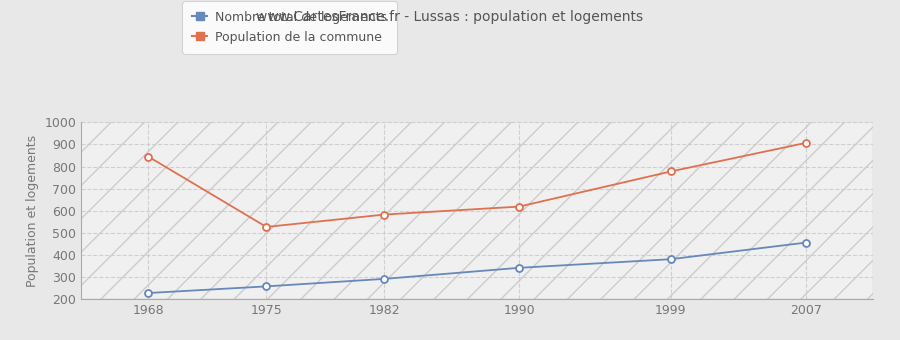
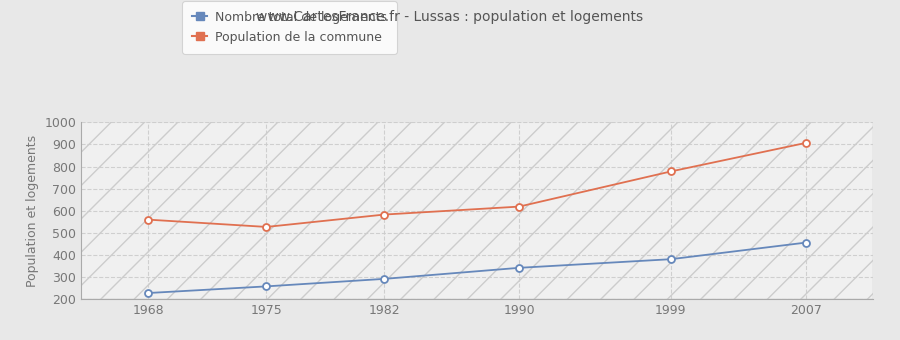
Population de la commune/1968: 845 -> 560
